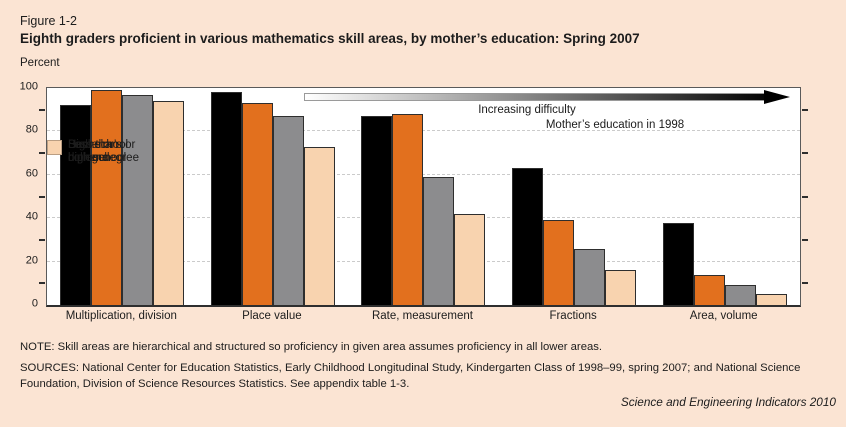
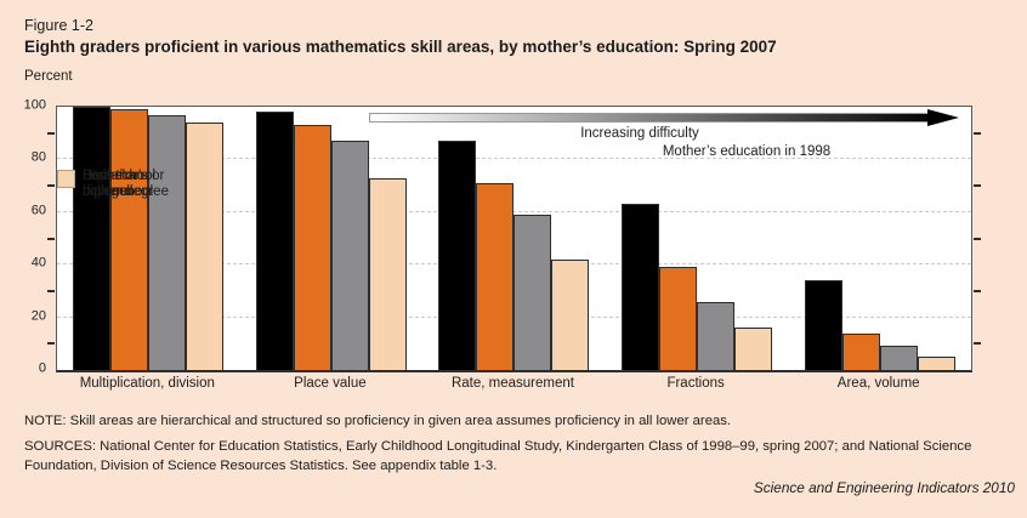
Bachelor’s or higher degree/Multiplication, division: 92 -> 100
Some college/Rate, measurement: 88 -> 71
Bachelor’s or higher degree/Area, volume: 38 -> 34
